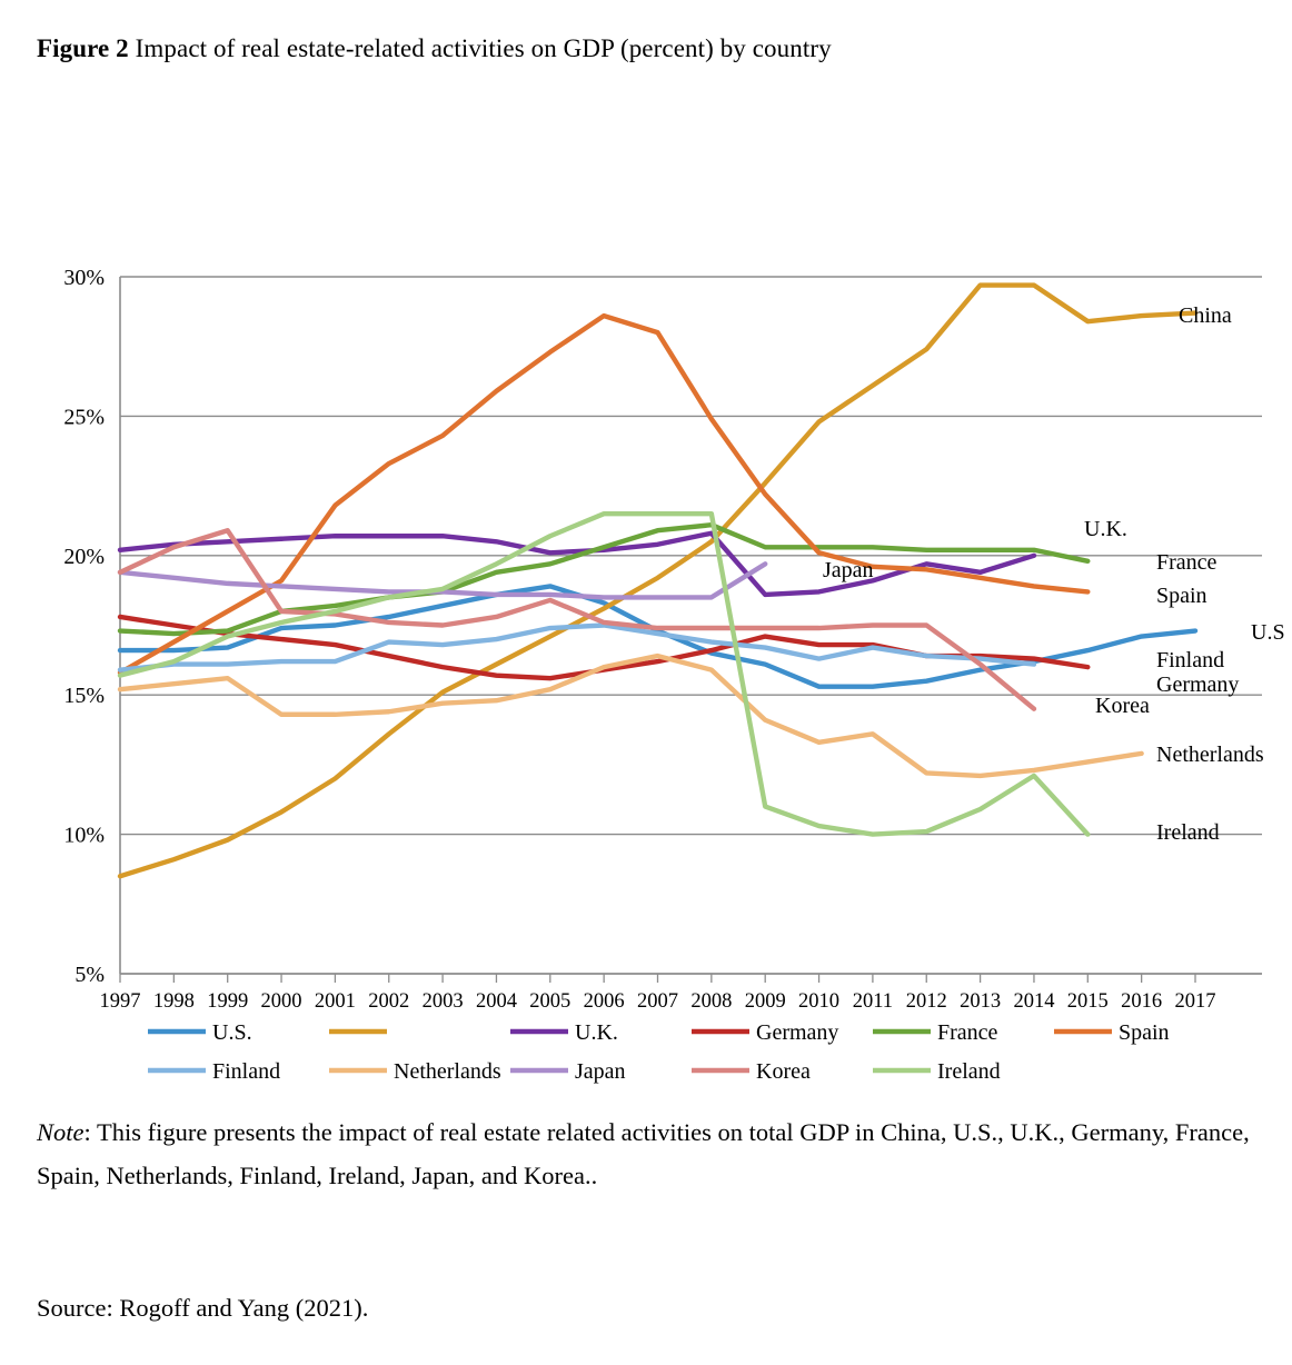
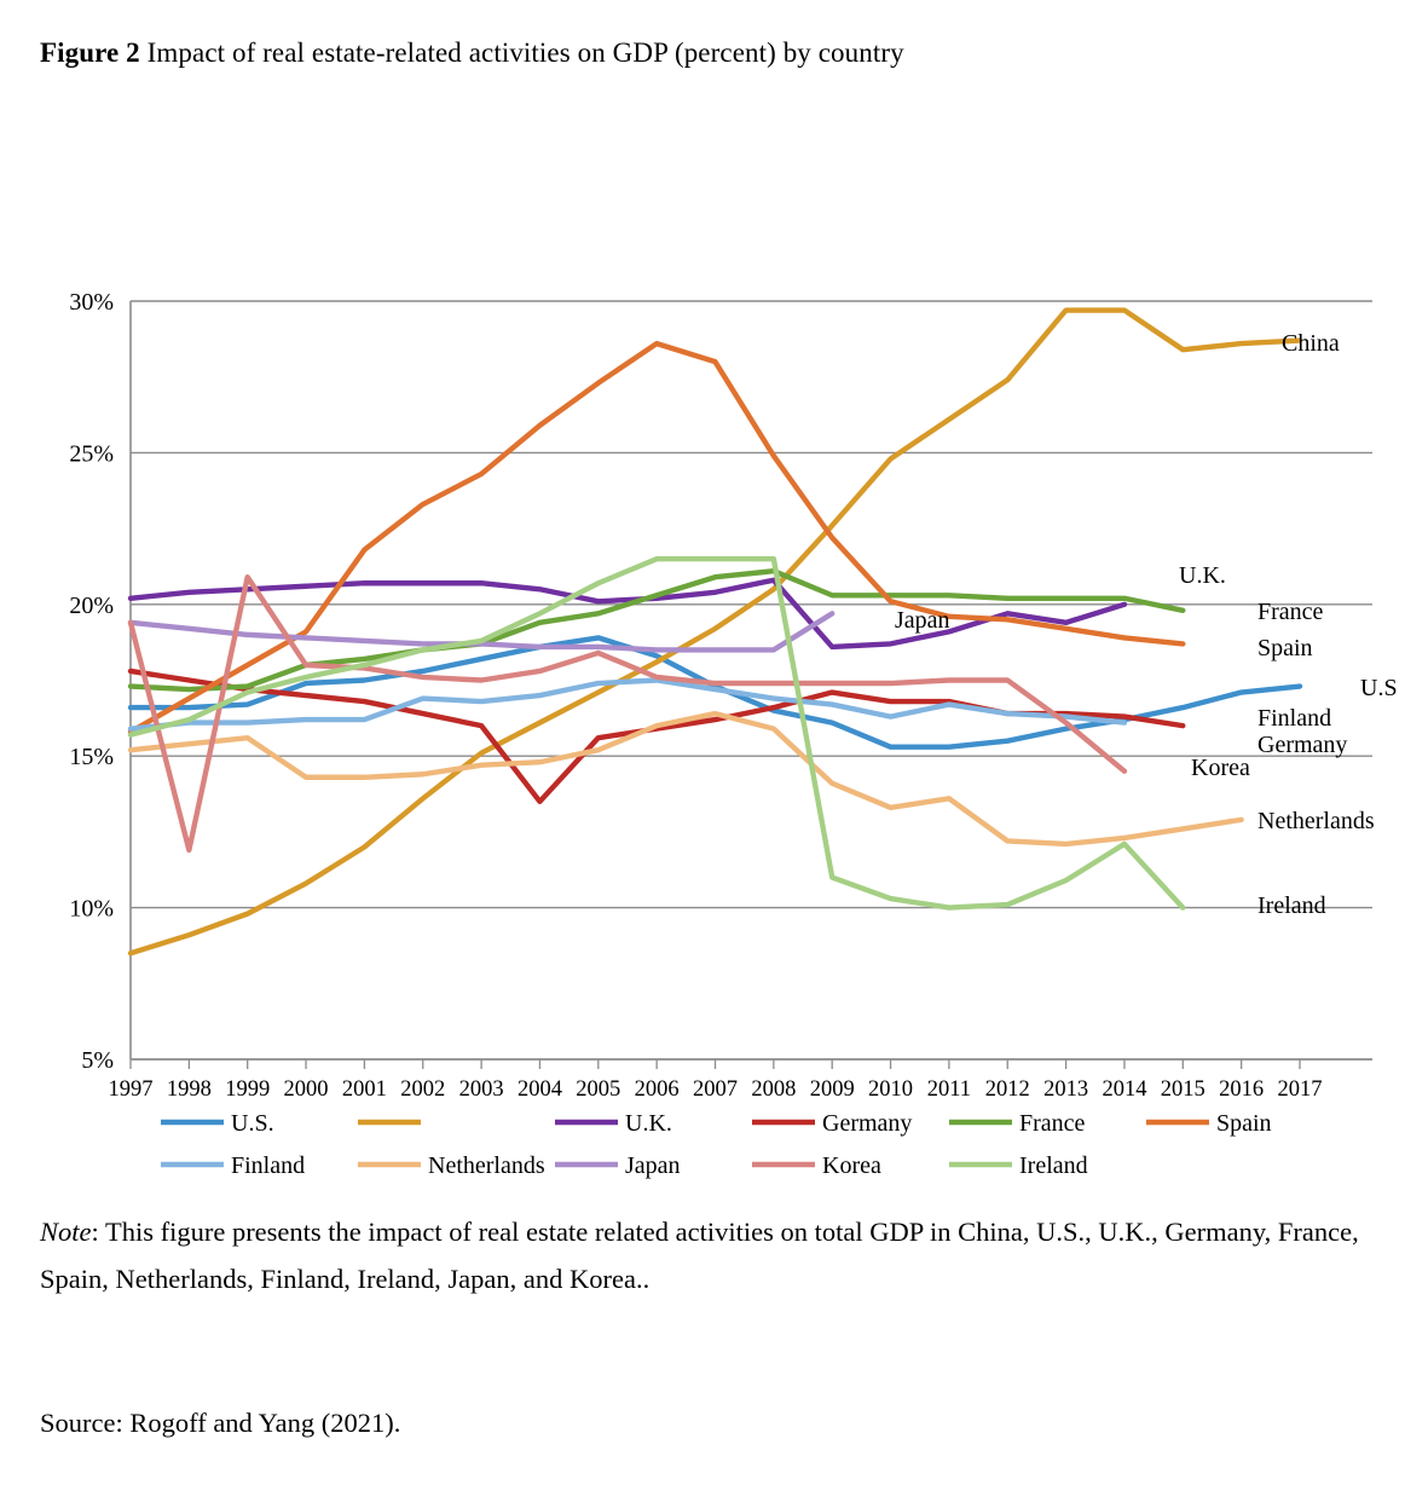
Korea/1998: 20.3% -> 11.9%
Germany/2004: 15.7% -> 13.5%
